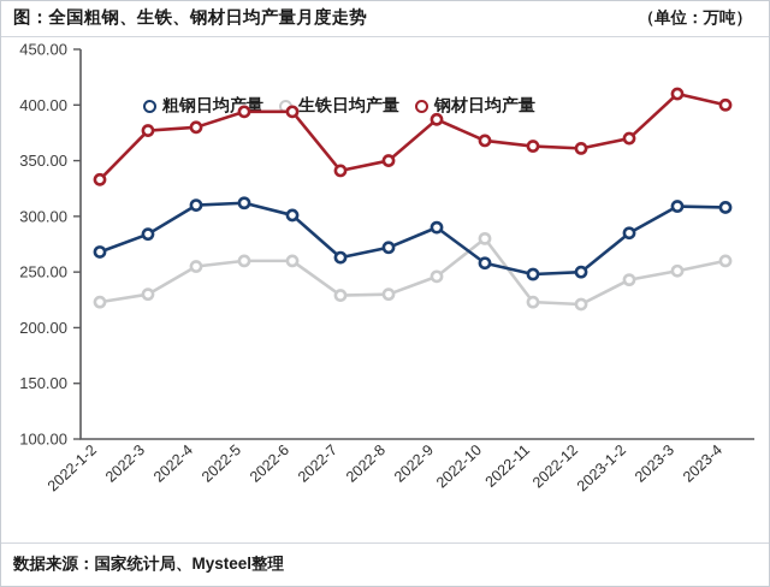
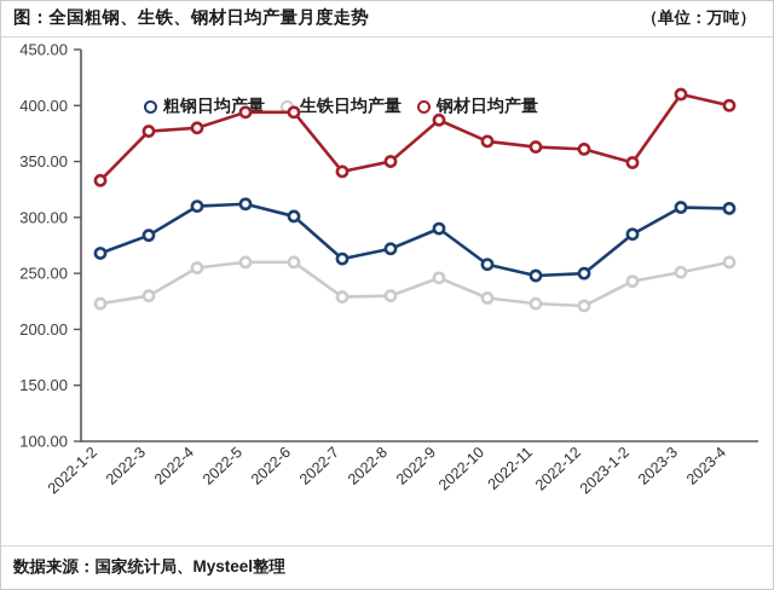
生铁日均产量/2022-10: 280 -> 230
钢材日均产量/2023-1-2: 370 -> 350
